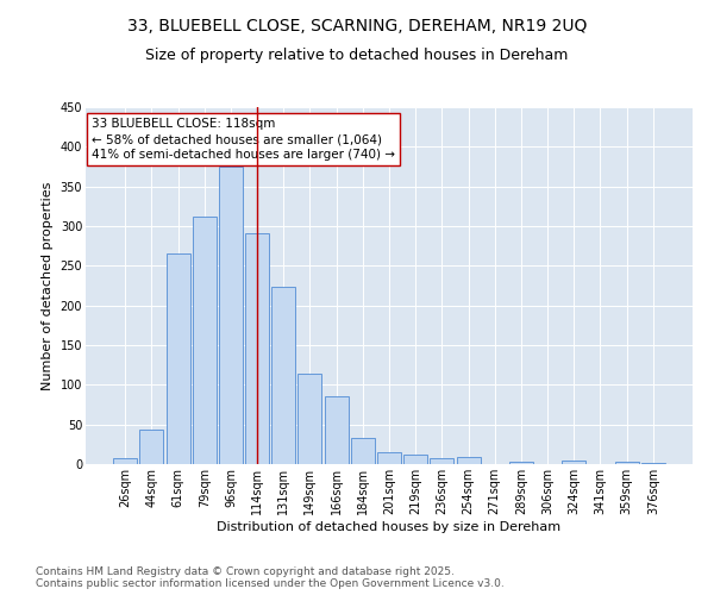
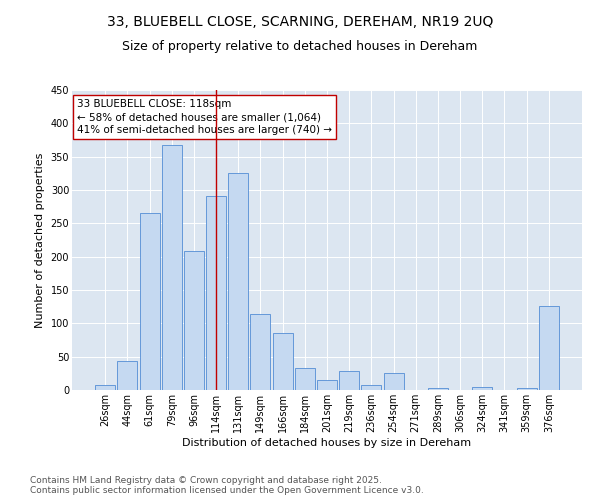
79sqm: 312 -> 368
96sqm: 375 -> 208
131sqm: 224 -> 326
219sqm: 12 -> 28
254sqm: 9 -> 26
376sqm: 1 -> 126
